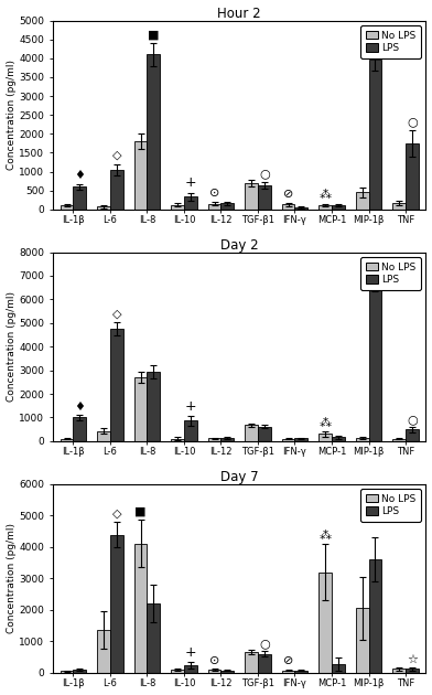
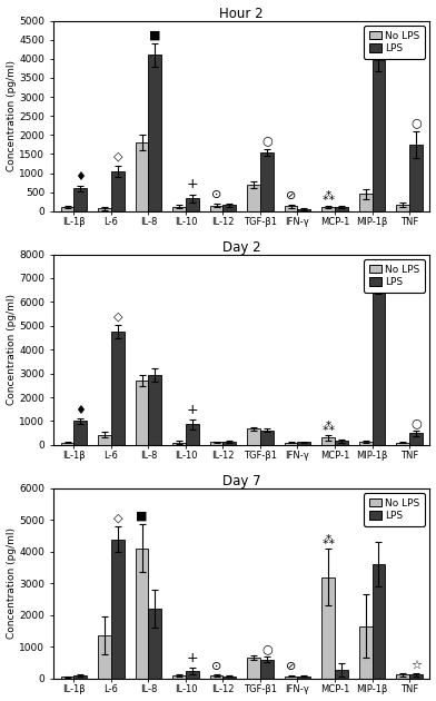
Hour 2/LPS/TGF-β1: 650 -> 1550
Day 7/No LPS/MIP-1β: 2050 -> 1650
